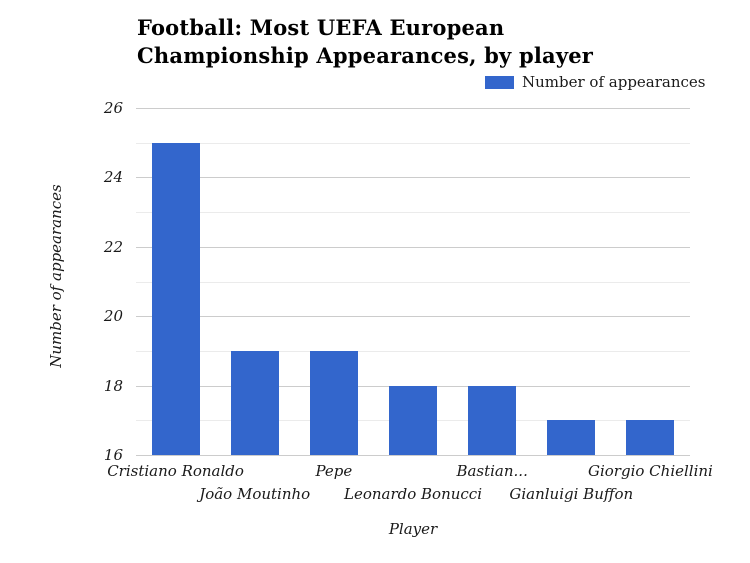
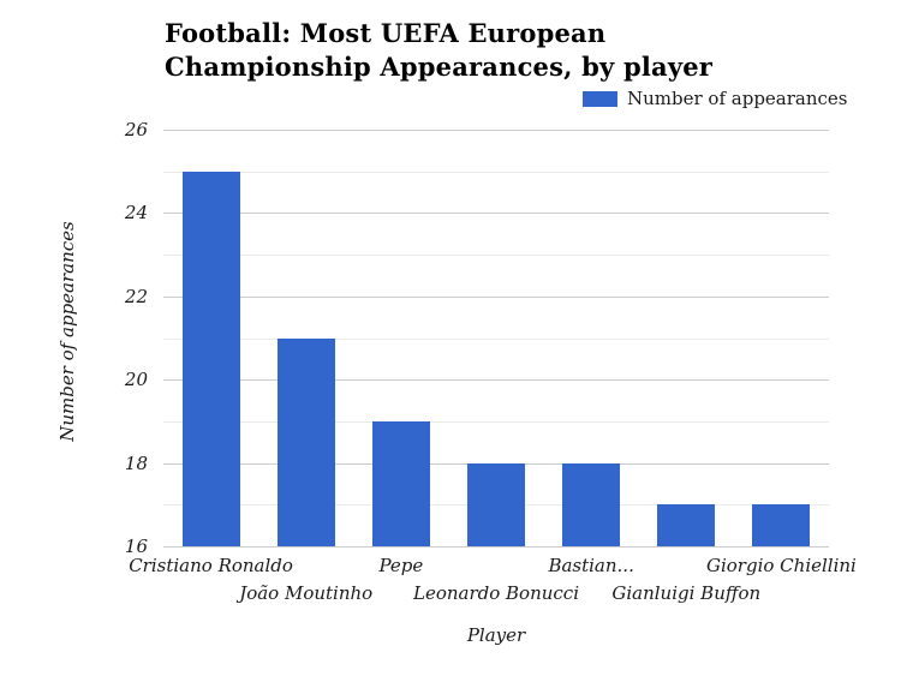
João Moutinho: 19 -> 21
